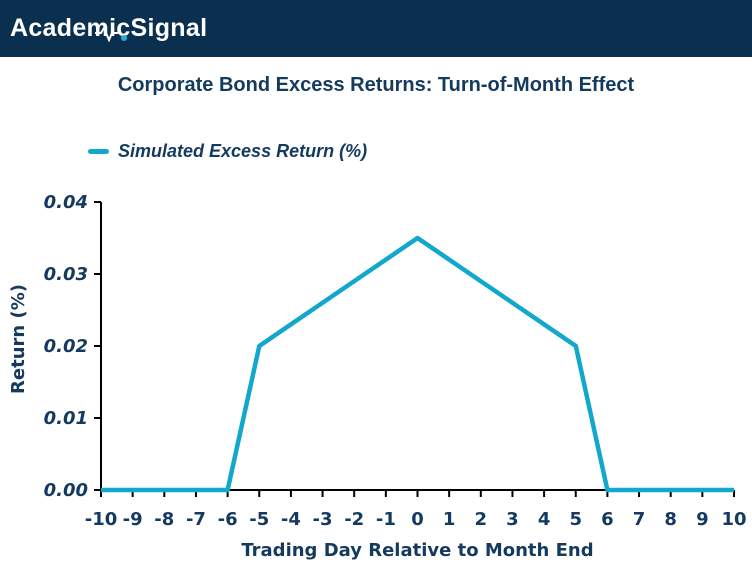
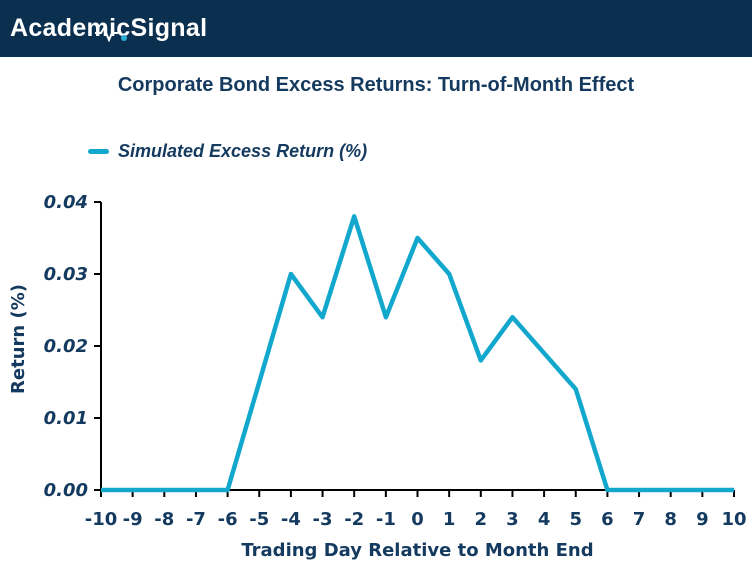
-5: 0.020 -> 0.015
-4: 0.023 -> 0.030
-3: 0.026 -> 0.024
-2: 0.029 -> 0.038
-1: 0.032 -> 0.024
1: 0.032 -> 0.030
2: 0.029 -> 0.018
3: 0.026 -> 0.024
4: 0.023 -> 0.019
5: 0.020 -> 0.014
